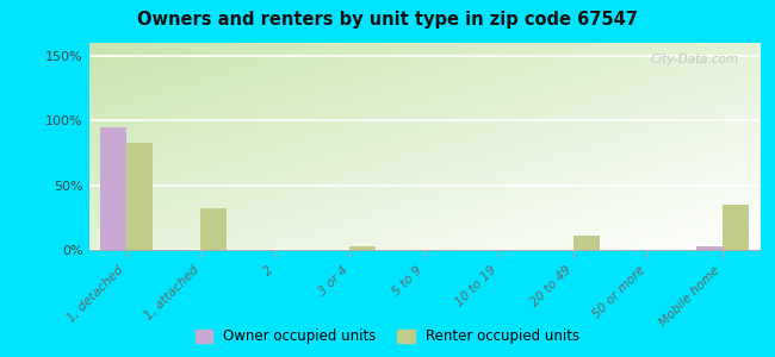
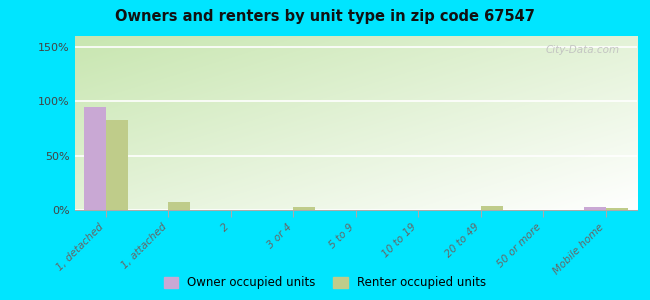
Renter occupied units/1, attached: 32% -> 7%
Renter occupied units/20 to 49: 11% -> 4%
Renter occupied units/Mobile home: 35% -> 2%
